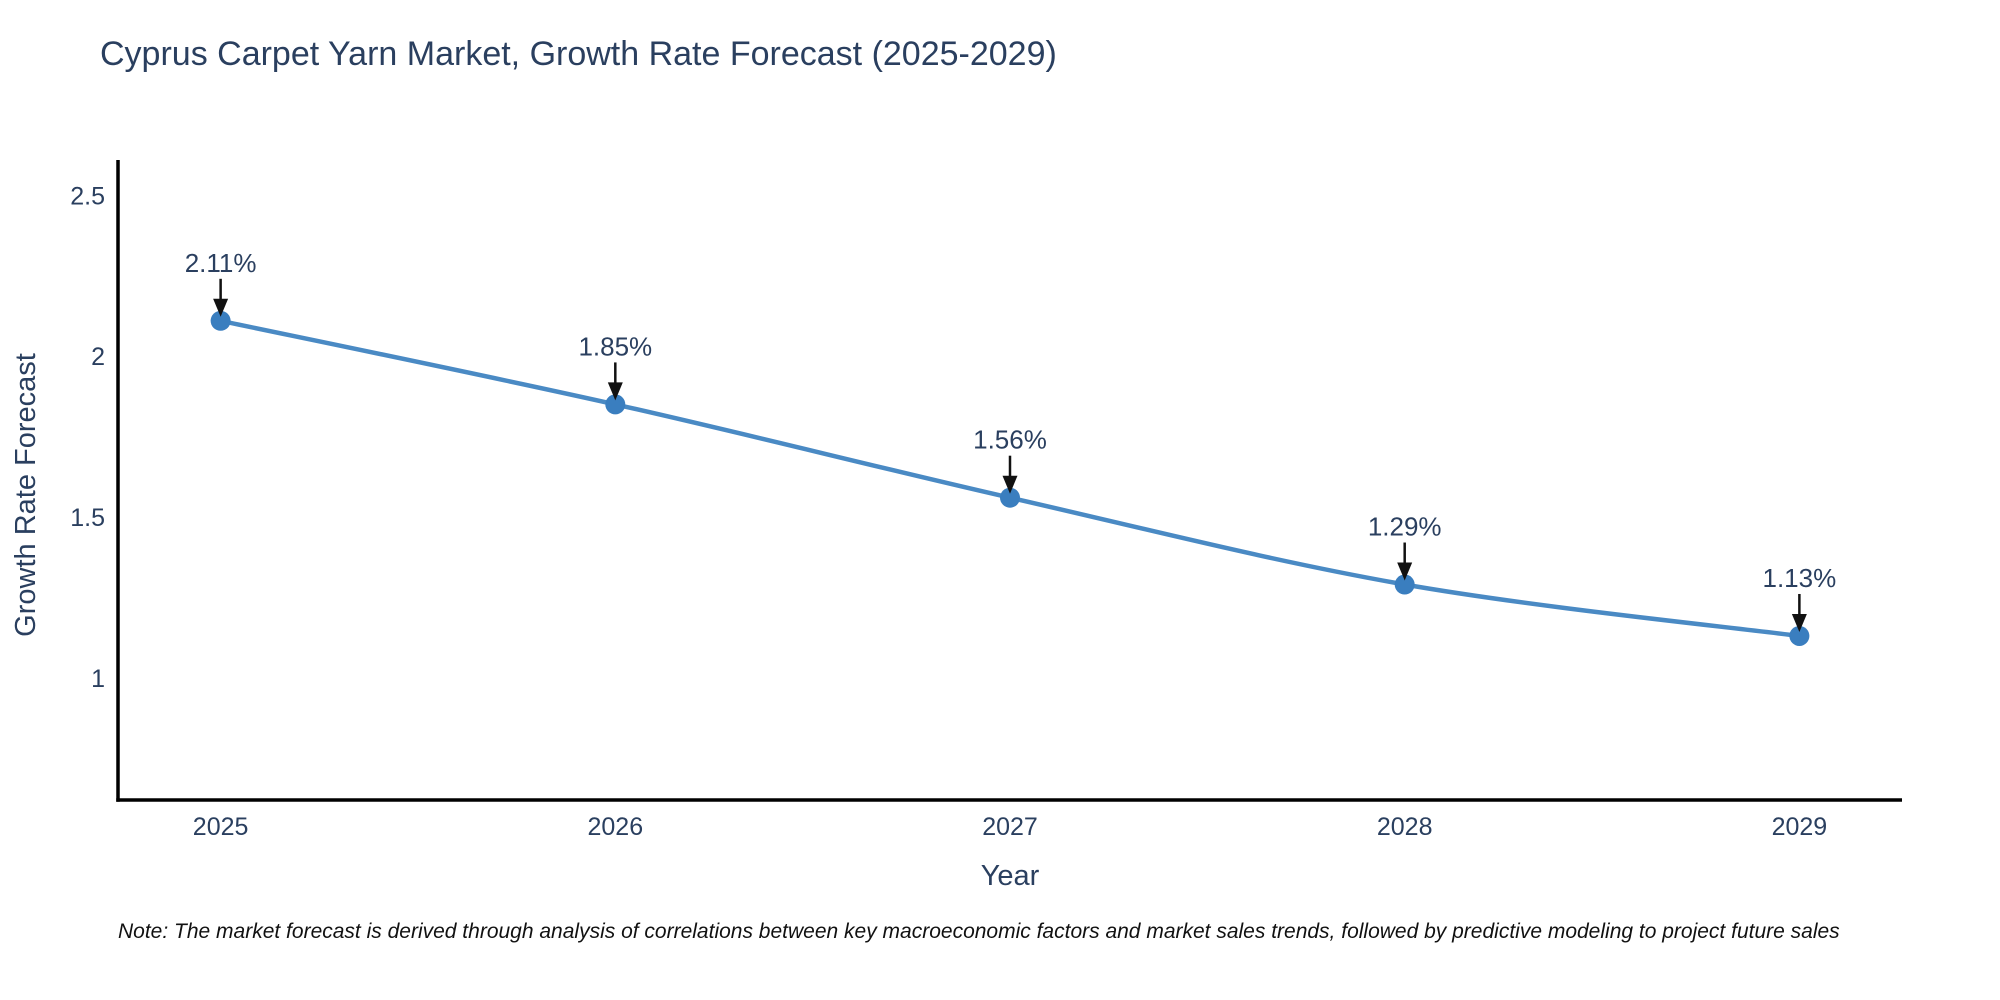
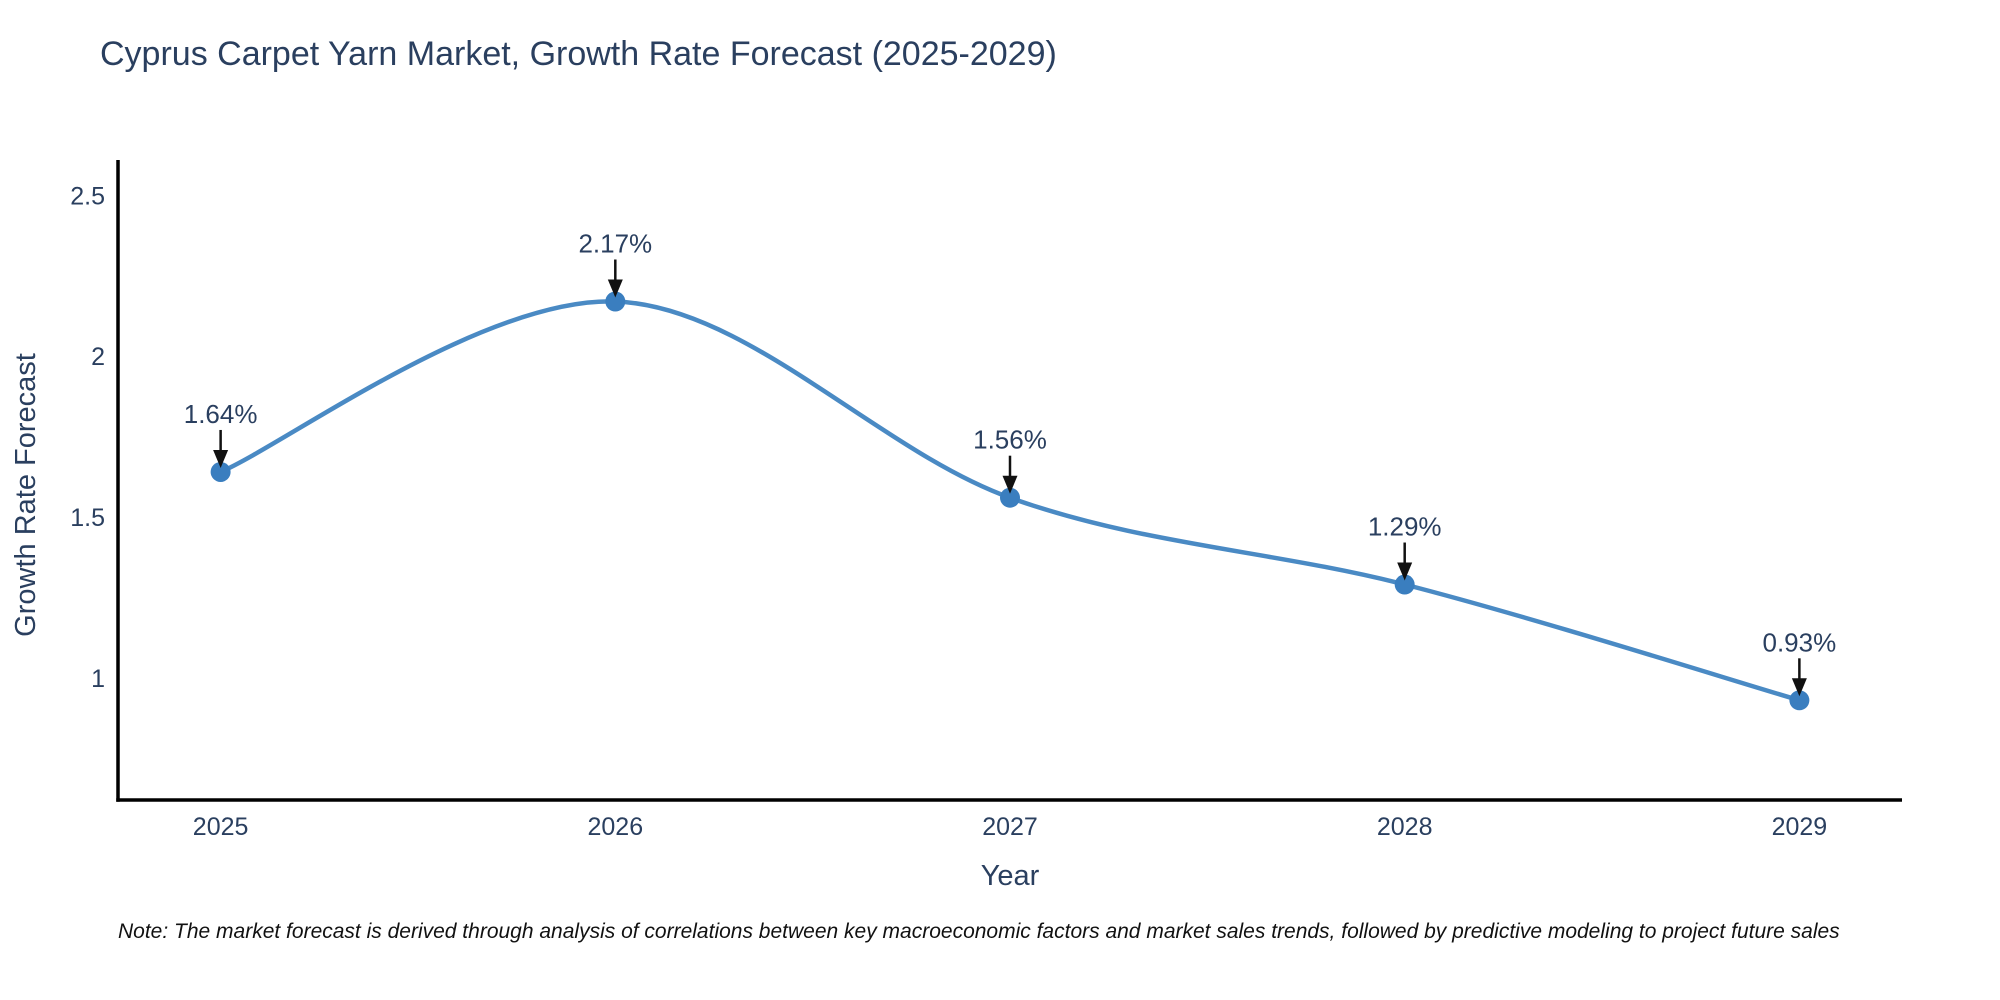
2025: 2.11% -> 1.64%
2026: 1.85% -> 2.17%
2029: 1.13% -> 0.93%
